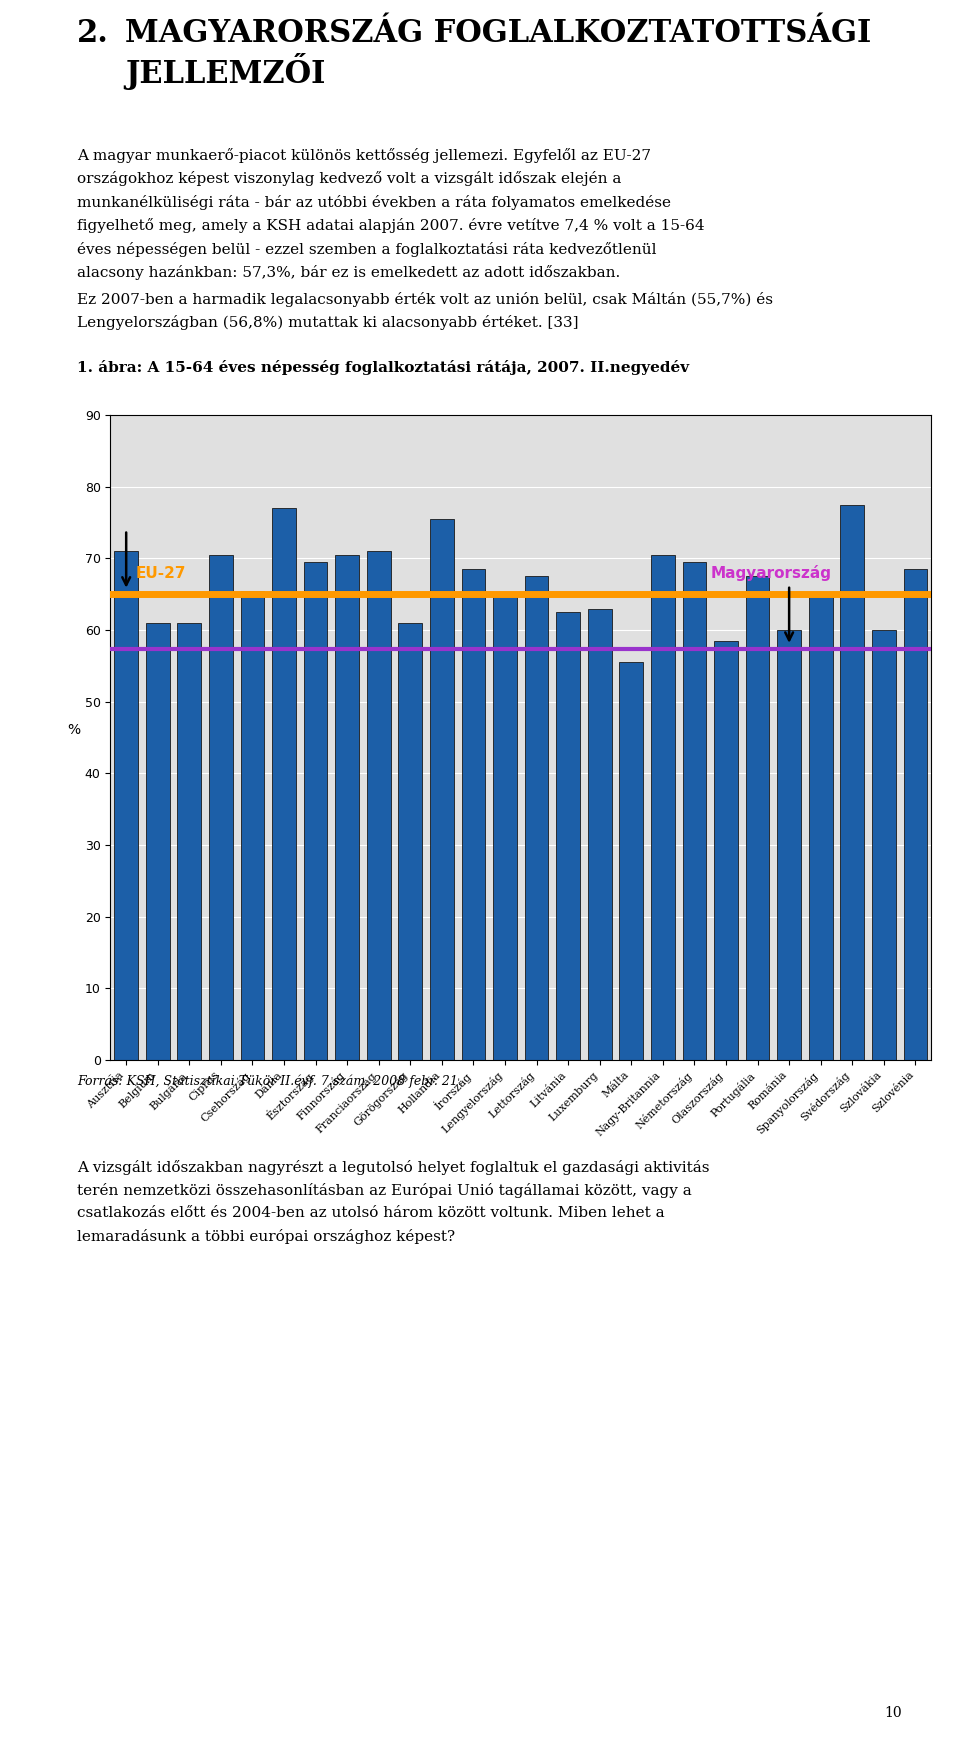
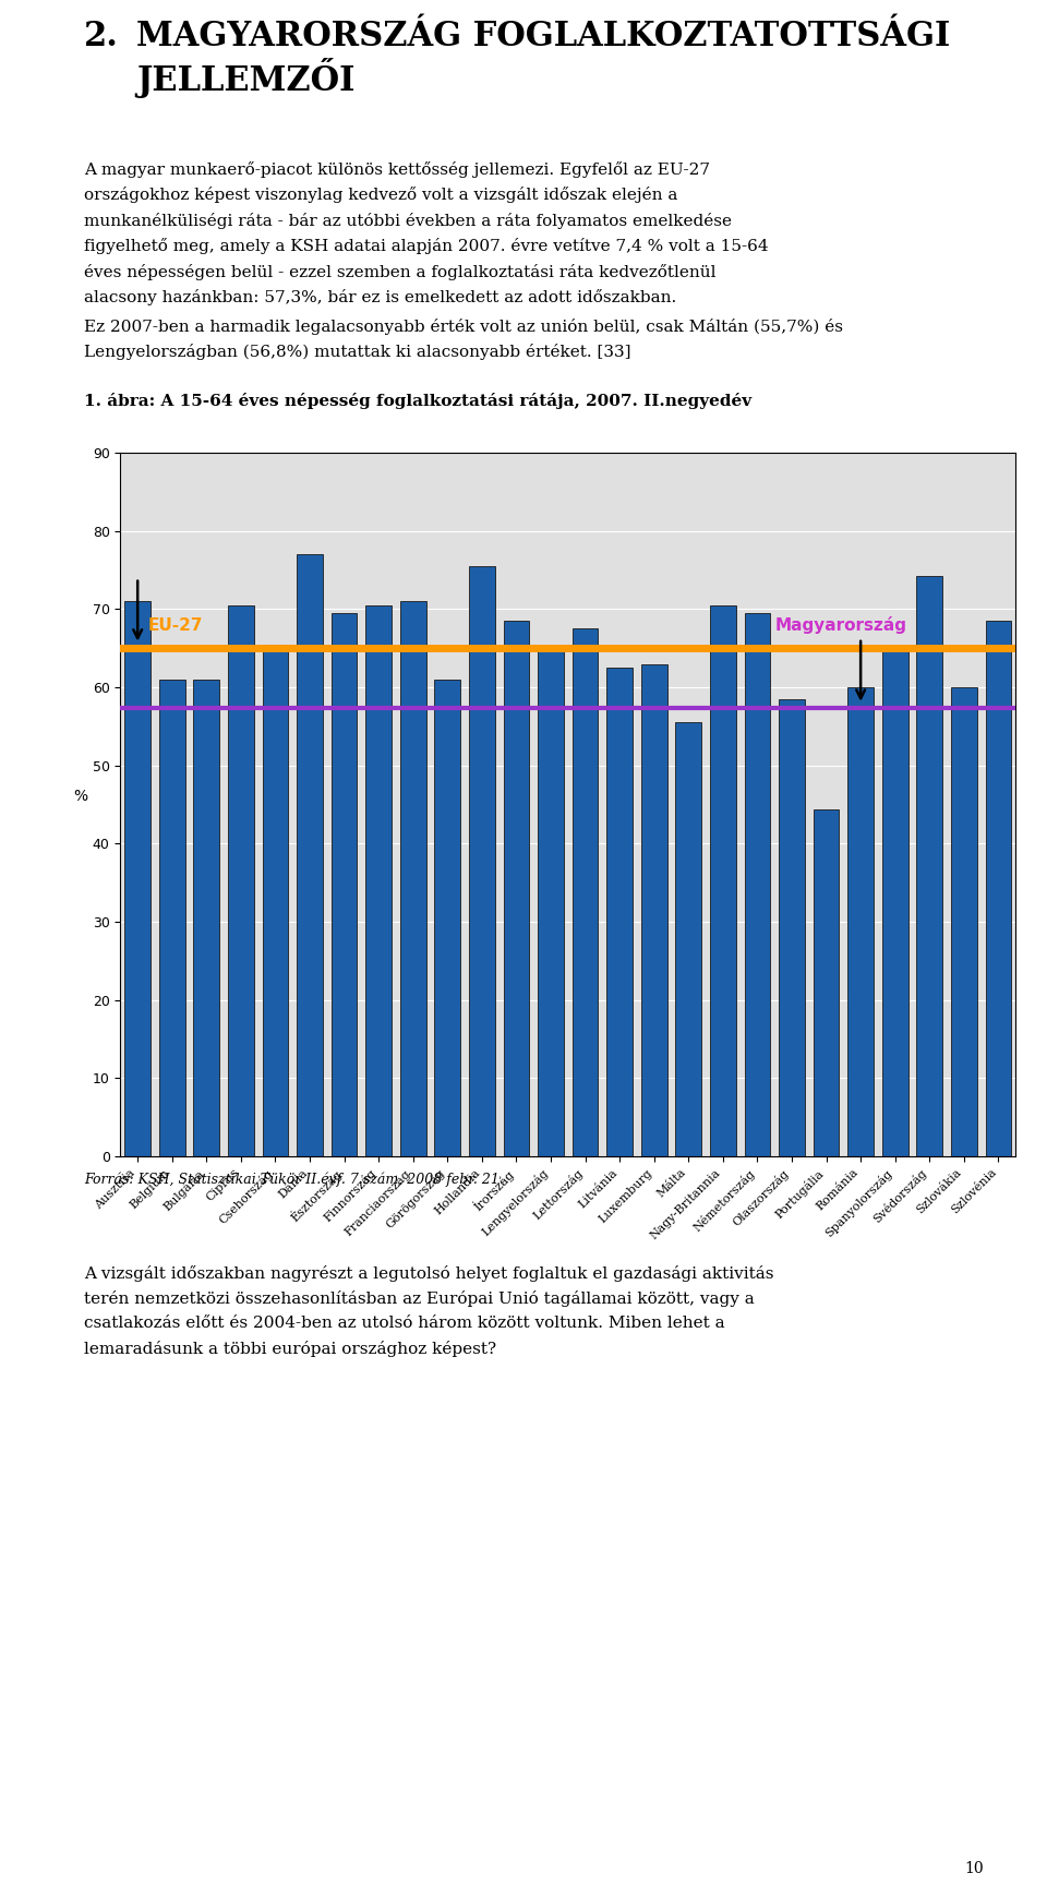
Portugália: 67.5 -> 44.4
Svédország: 77.5 -> 74.2
